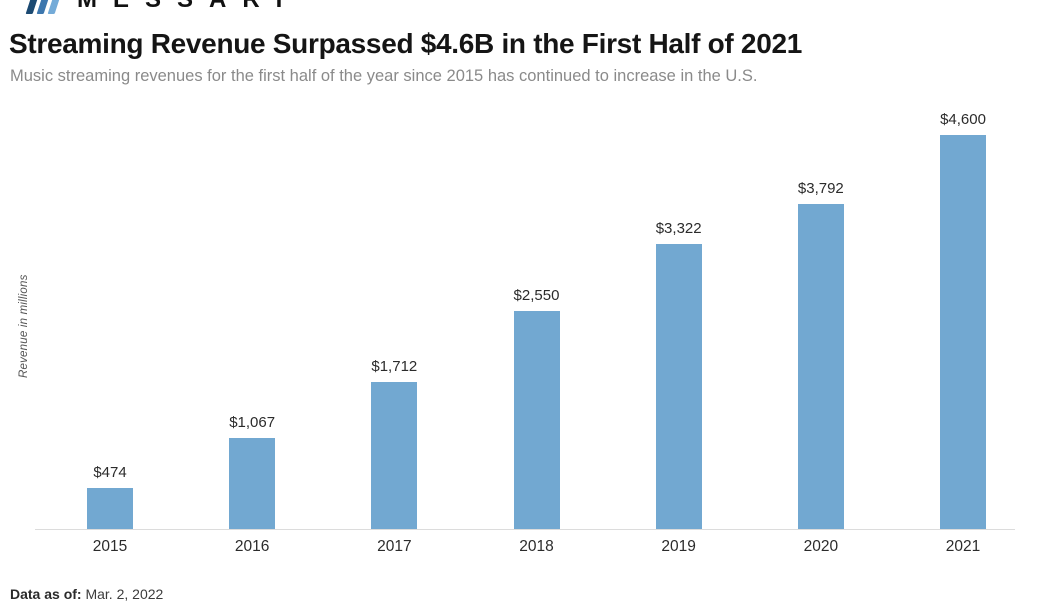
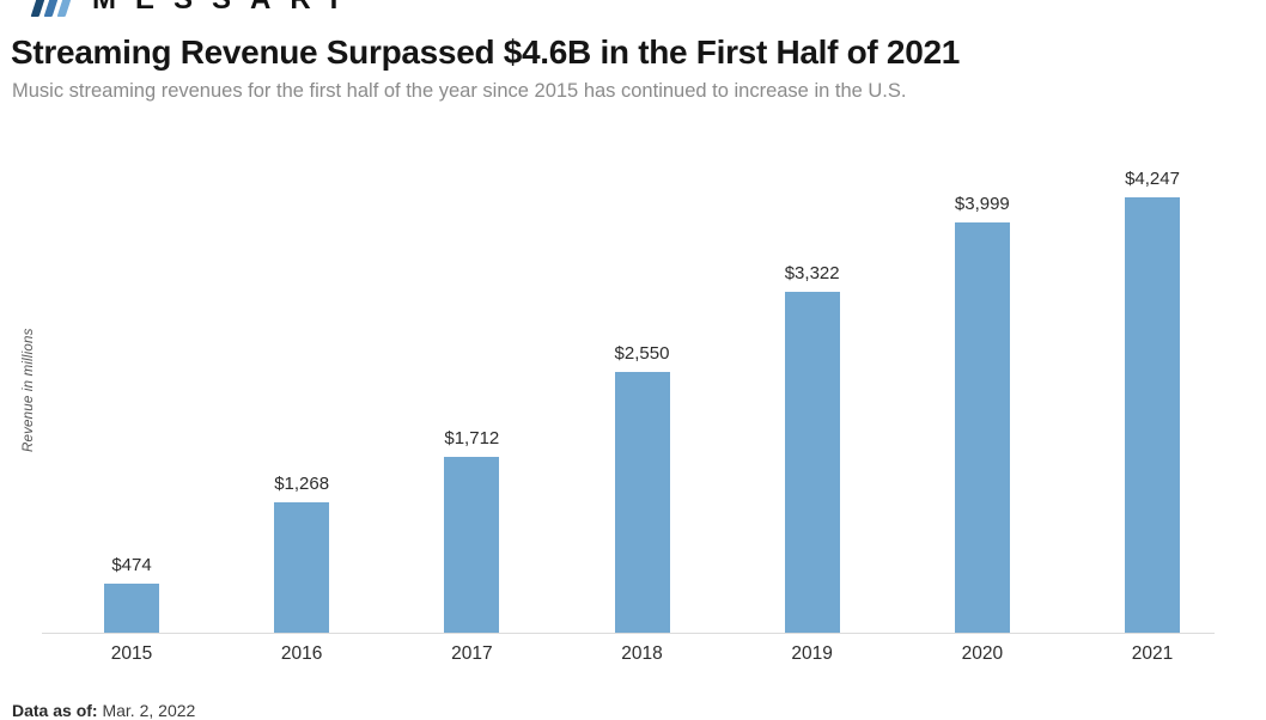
2016: $1,067 -> $1,268
2020: $3,792 -> $3,999
2021: $4,600 -> $4,247
